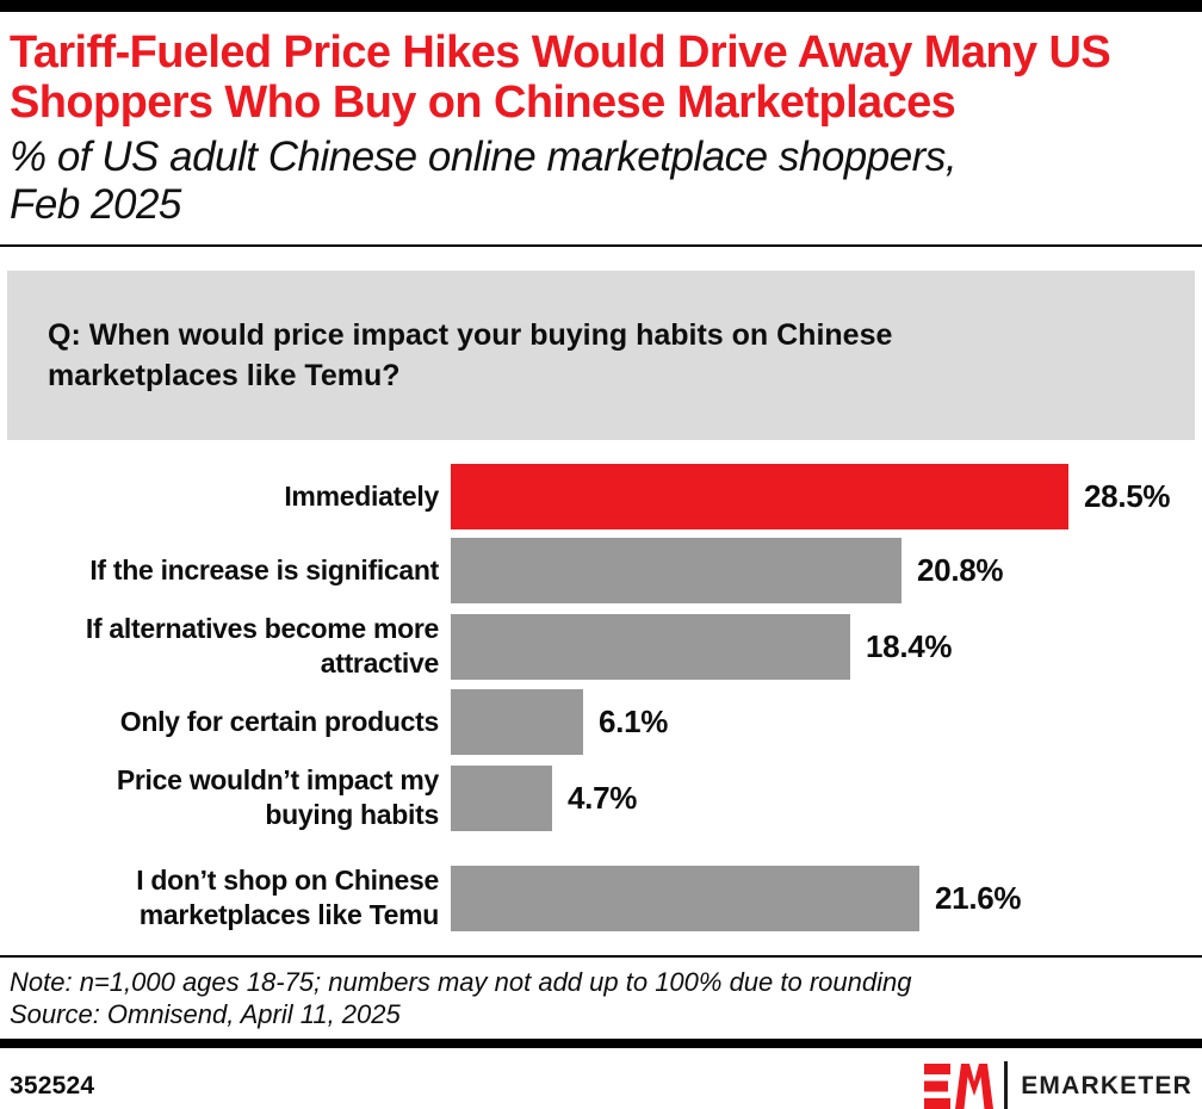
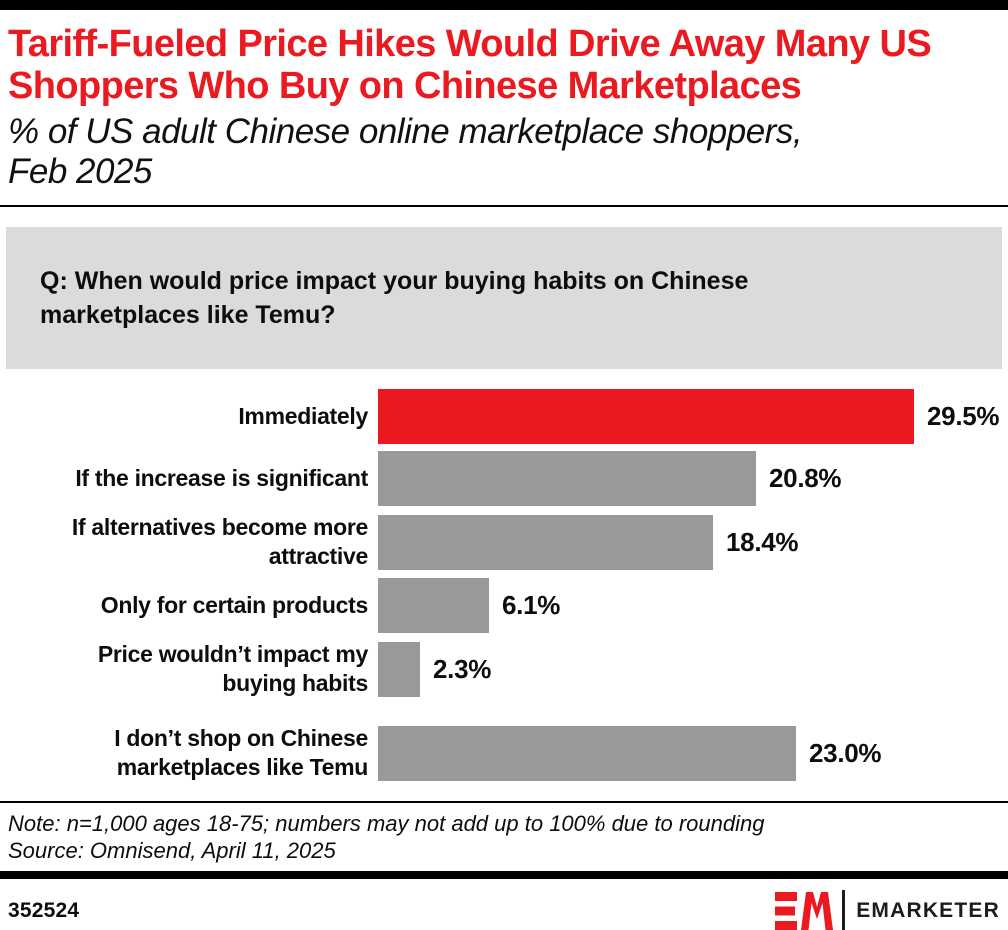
Immediately: 28.5% -> 29.5%
Price wouldn’t impact my buying habits: 4.7% -> 2.3%
I don’t shop on Chinese marketplaces like Temu: 21.6% -> 23.0%
